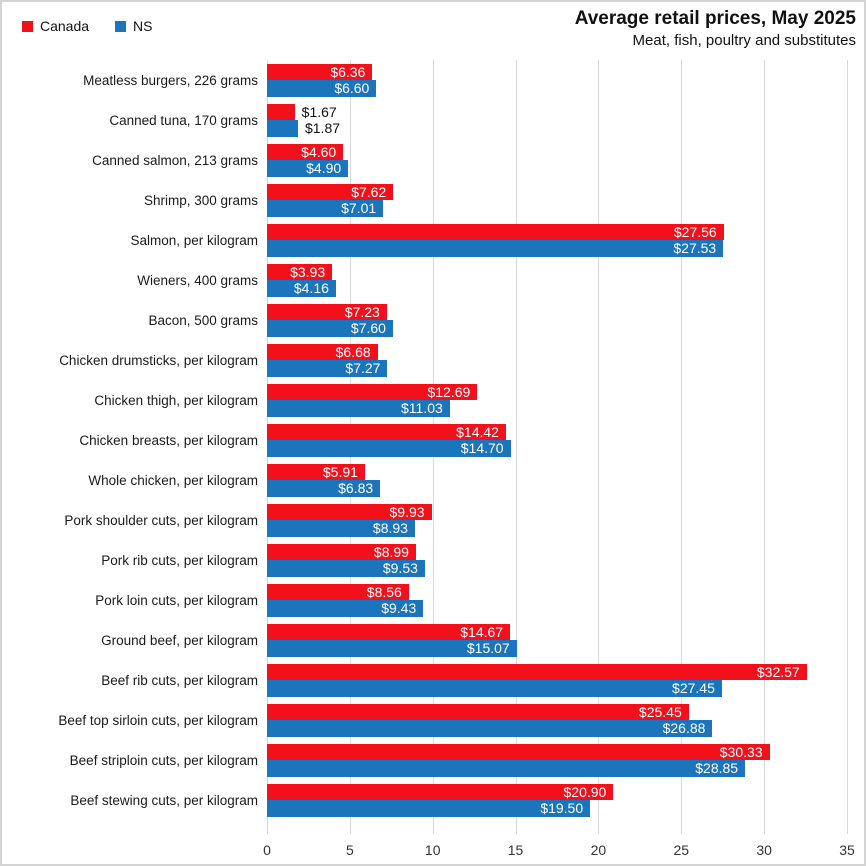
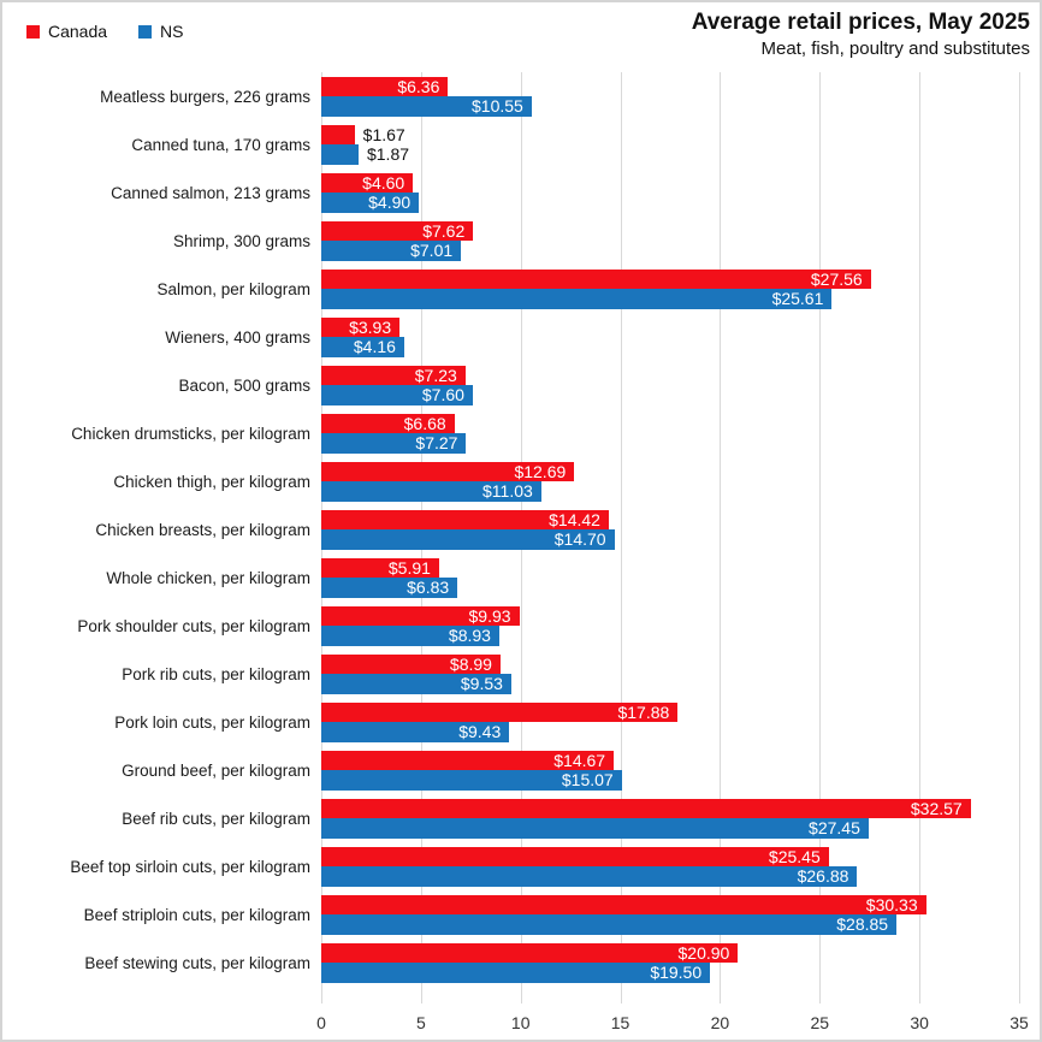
NS/Meatless burgers, 226 grams: $6.60 -> $10.55
NS/Salmon, per kilogram: $27.53 -> $25.61
Canada/Pork loin cuts, per kilogram: $8.56 -> $17.88
